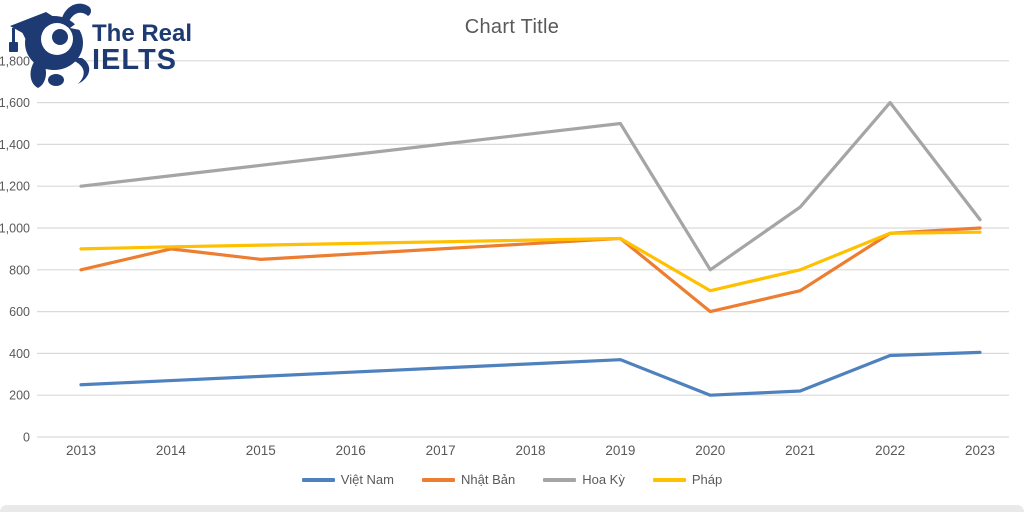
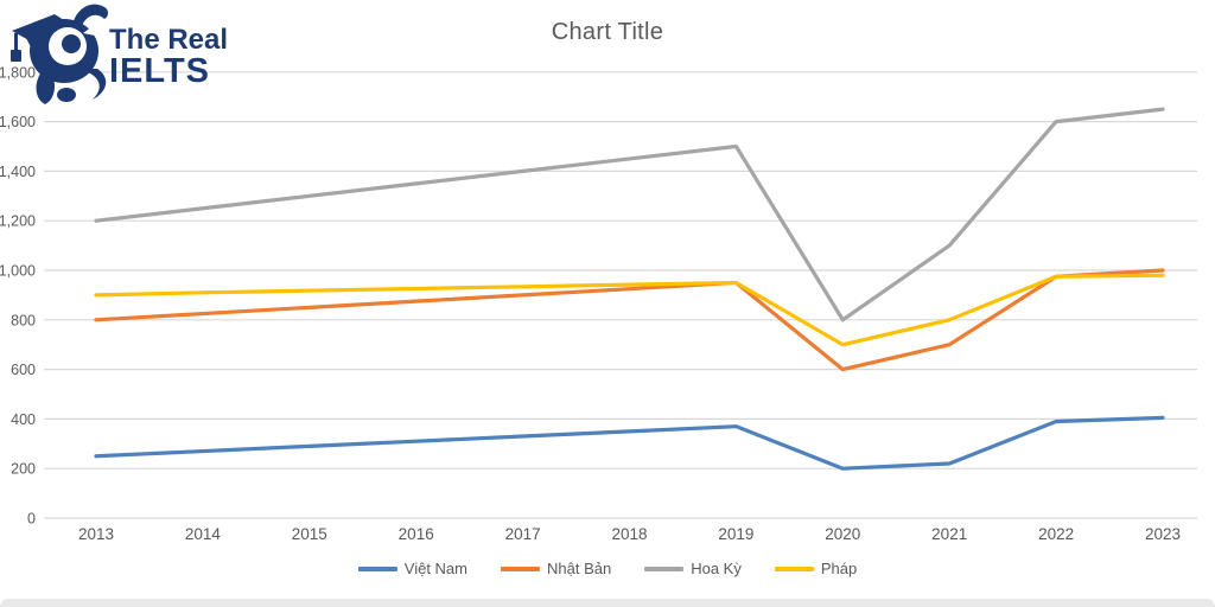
Nhật Bản/2014: 900 -> 820
Hoa Kỳ/2023: 1040 -> 1650
